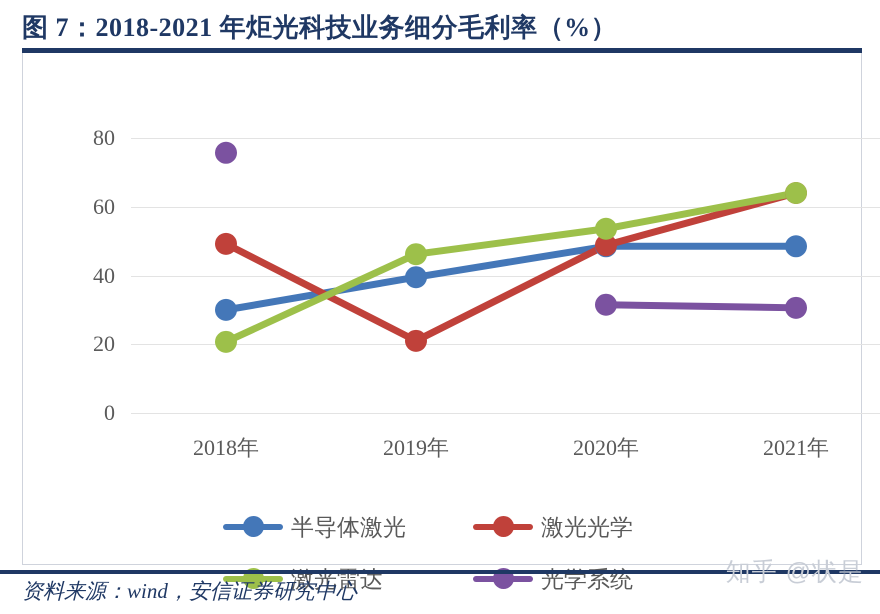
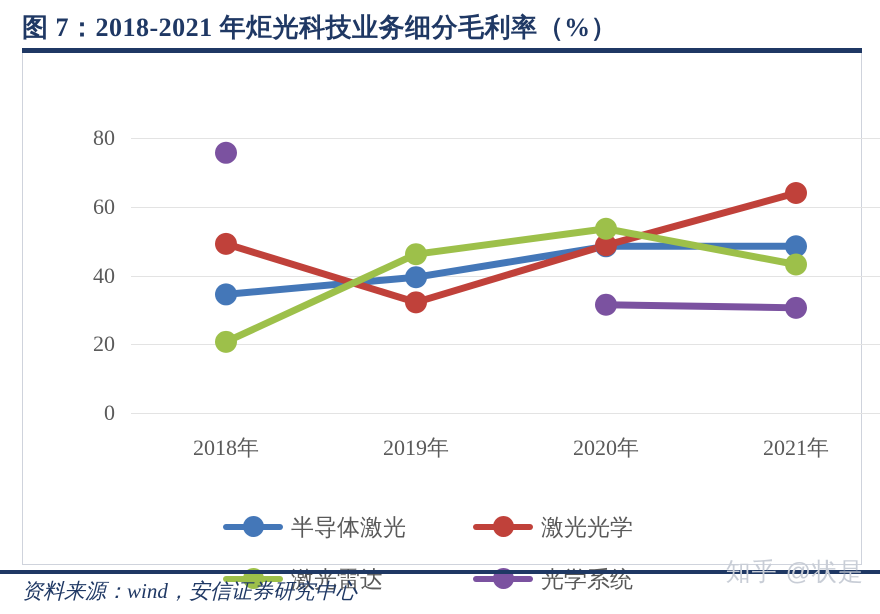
半导体激光/2018年: 30 -> 34
激光光学/2019年: 21 -> 32
激光雷达/2021年: 64 -> 43
